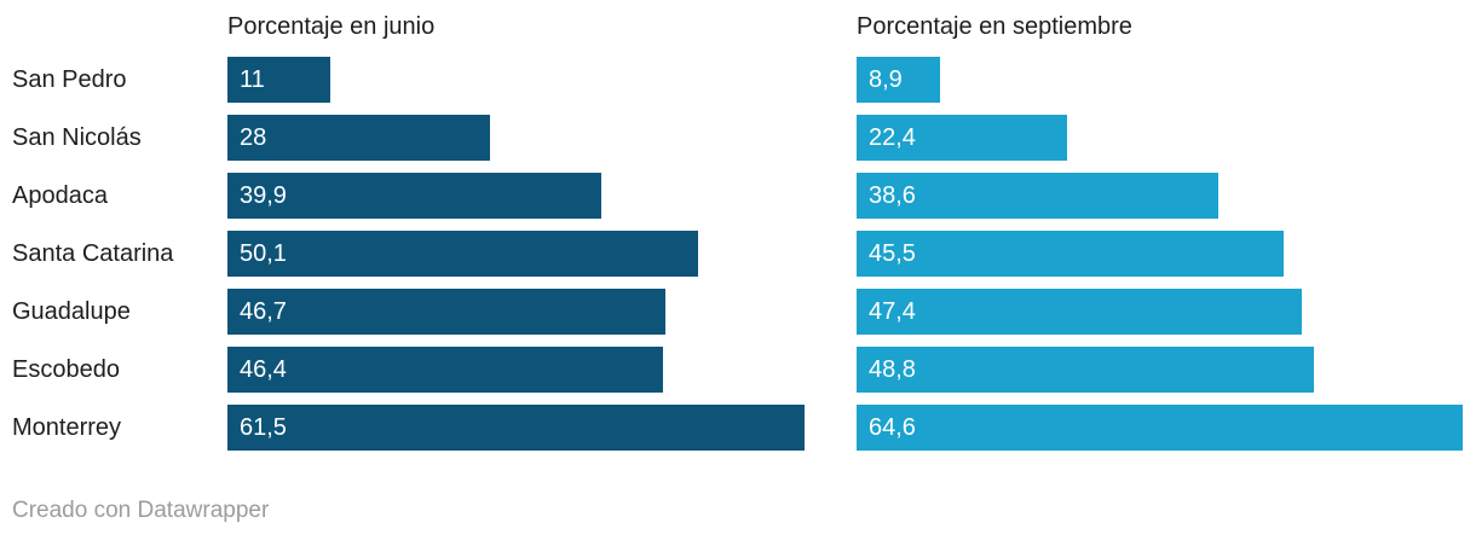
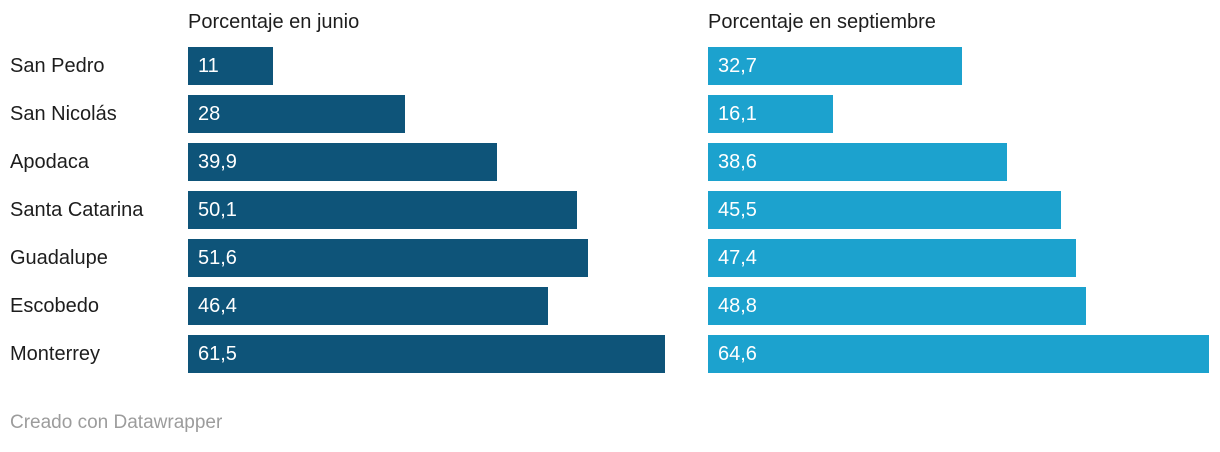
Porcentaje en septiembre/San Pedro: 8,9 -> 32,7
Porcentaje en septiembre/San Nicolás: 22,4 -> 16,1
Porcentaje en junio/Guadalupe: 46,7 -> 51,6
